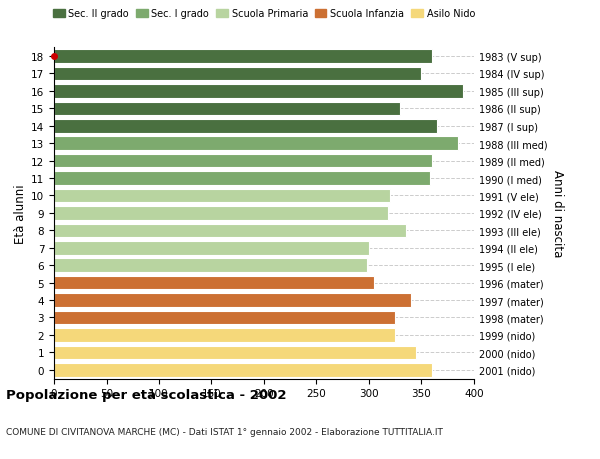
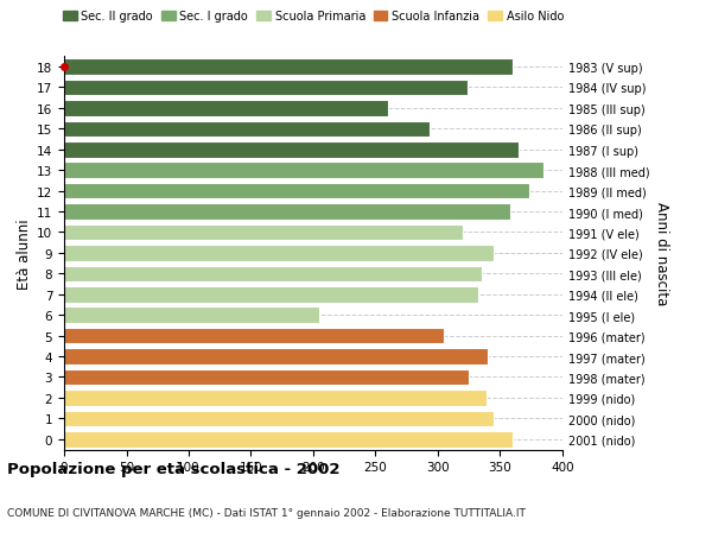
17: 350 -> 324
16: 390 -> 260
15: 330 -> 293
12: 360 -> 373
9: 318 -> 345
7: 300 -> 332
6: 298 -> 205
2: 325 -> 339
